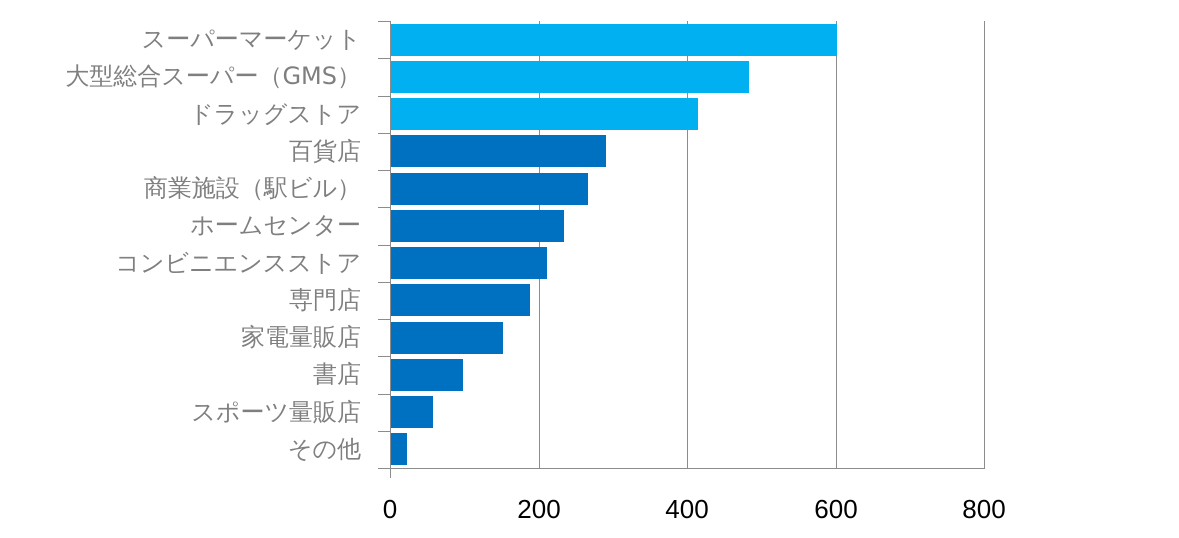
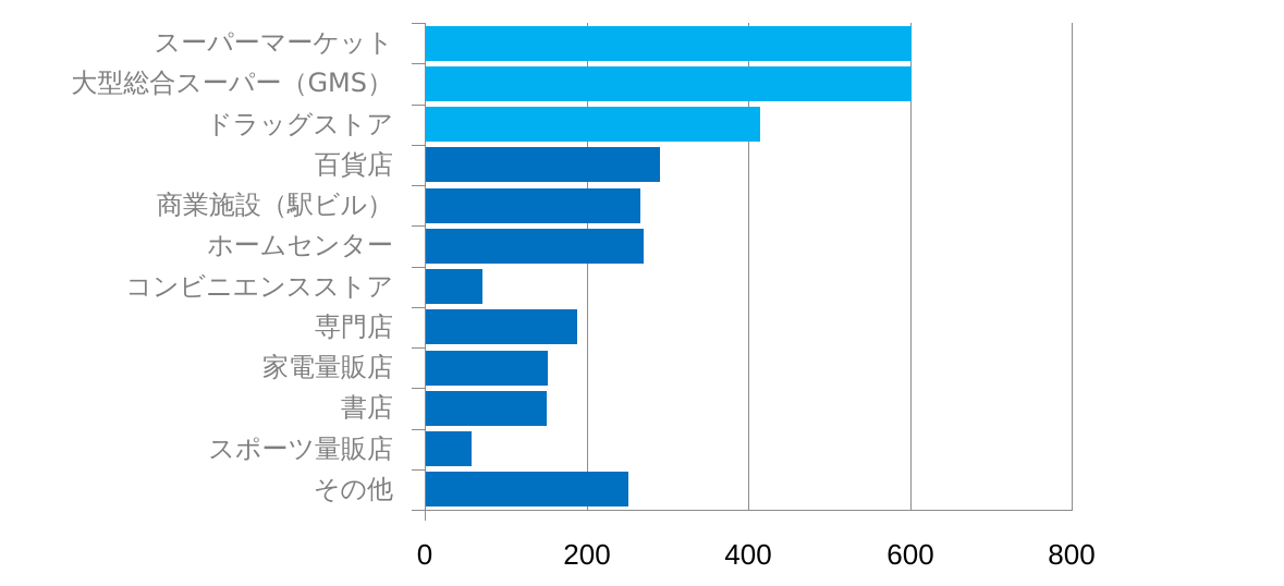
大型総合スーパー（GMS）: 480 -> 600
ホームセンター: 230 -> 270
コンビニエンスストア: 210 -> 70
書店: 100 -> 150
その他: 20 -> 250
